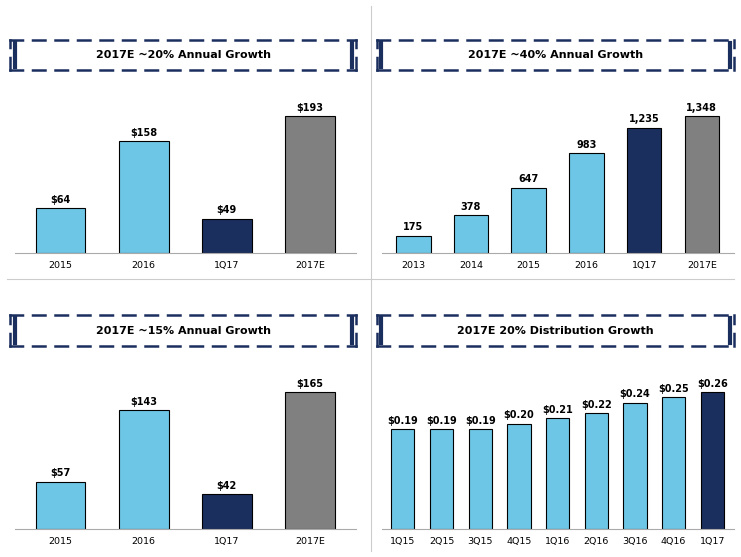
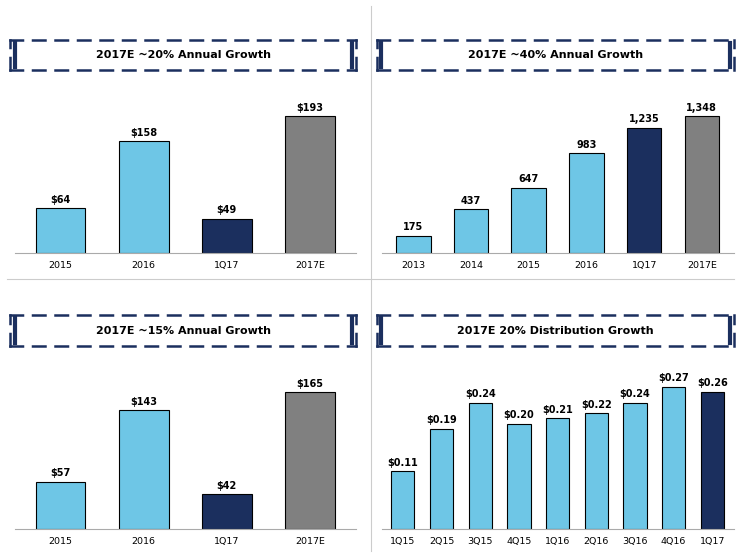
2014: 378 -> 437
1Q15: $0.19 -> $0.11
3Q15: $0.19 -> $0.24
4Q16: $0.25 -> $0.27
